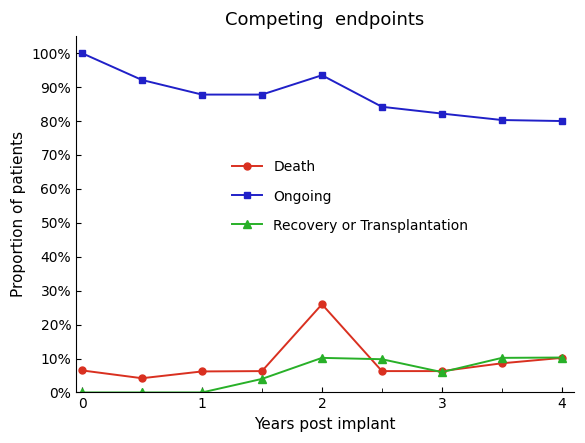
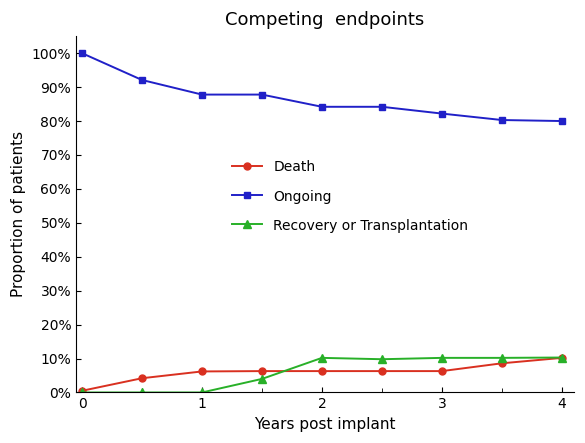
Death/0: 6.5% -> 0.5%
Death/2: 26.0% -> 6.3%
Ongoing/2: 93.5% -> 84.2%
Recovery or Transplantation/3: 6.0% -> 10.2%
